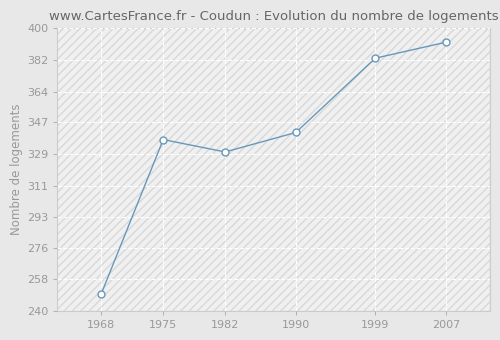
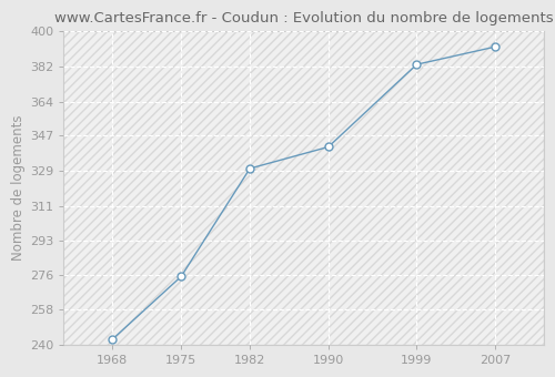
1968: 250 -> 243
1975: 337 -> 275
